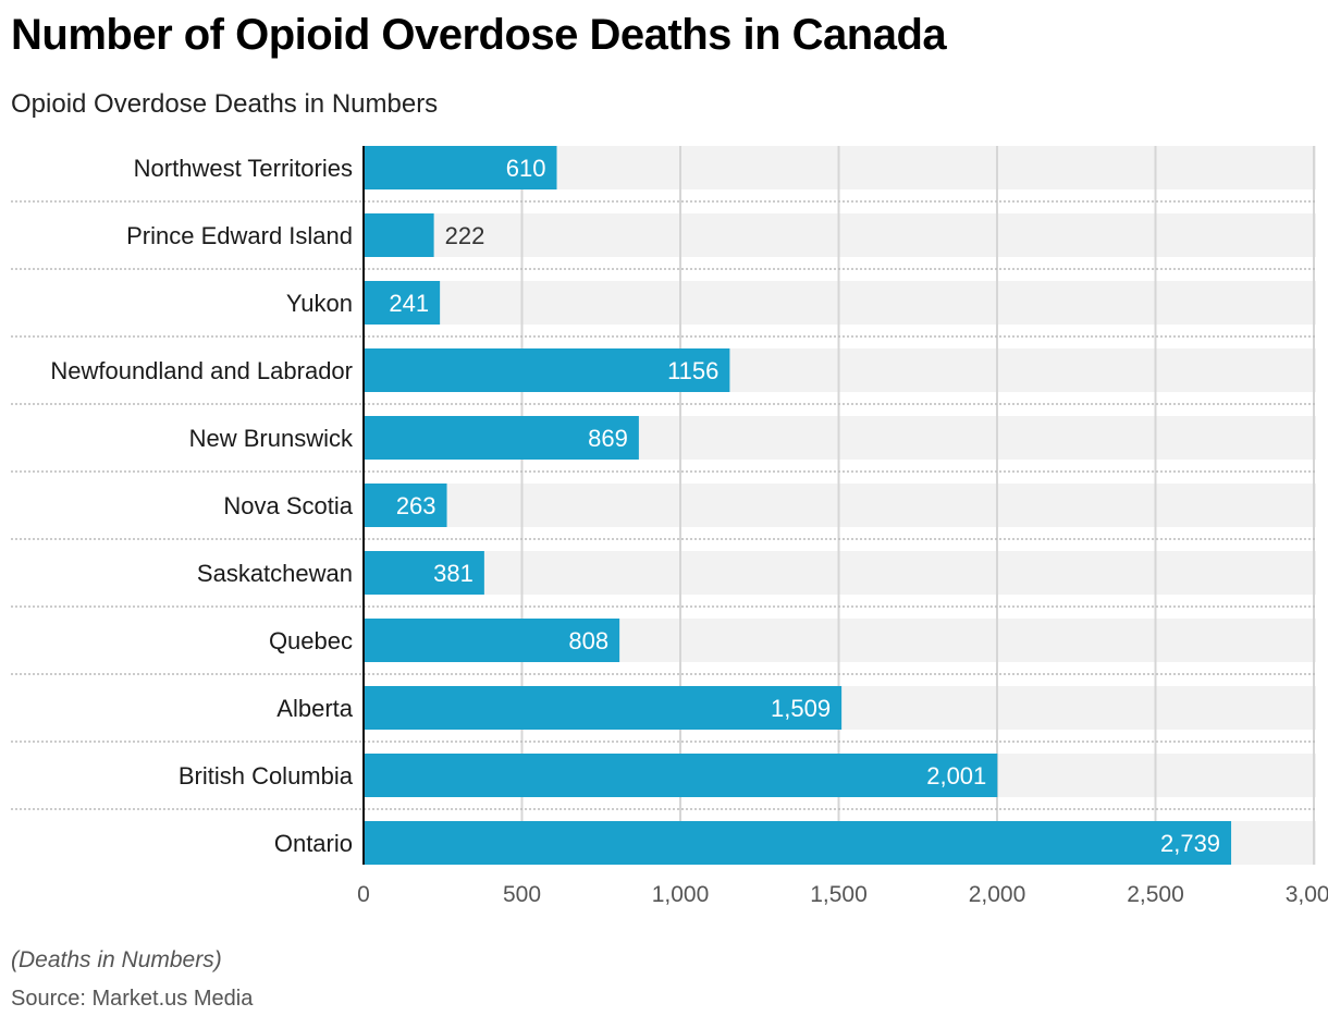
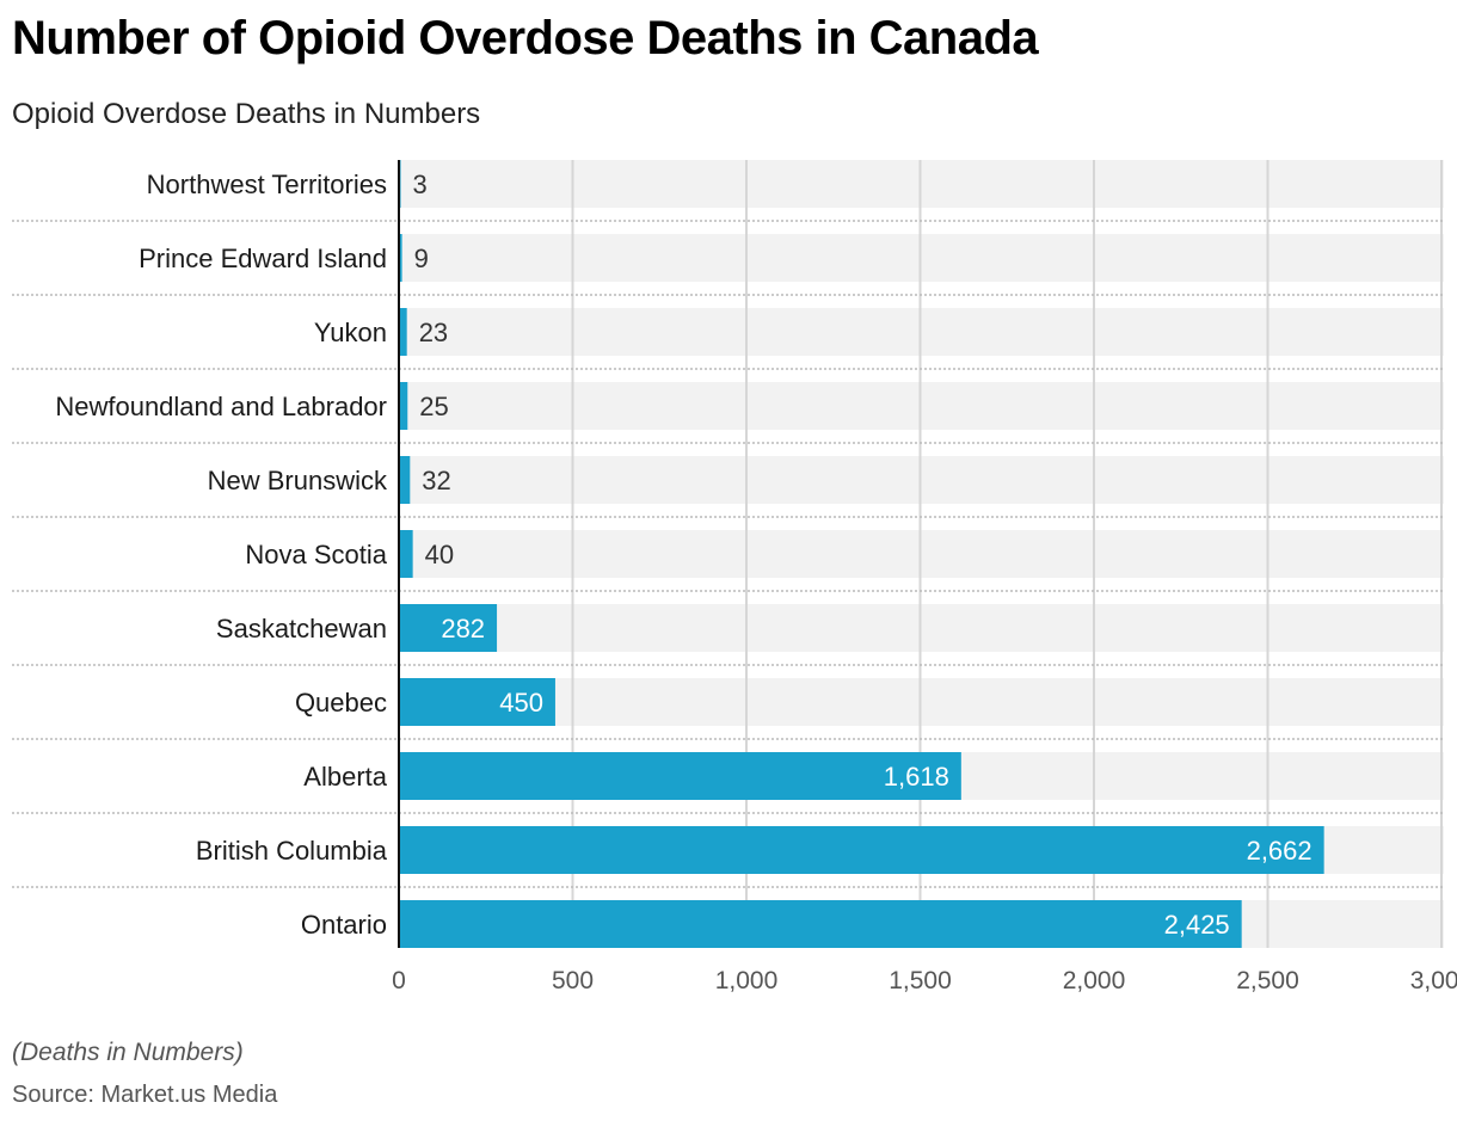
Northwest Territories: 610 -> 3
Prince Edward Island: 222 -> 9
Yukon: 241 -> 23
Newfoundland and Labrador: 1156 -> 25
New Brunswick: 869 -> 32
Nova Scotia: 263 -> 40
Saskatchewan: 381 -> 282
Quebec: 808 -> 450
Alberta: 1,509 -> 1,618
British Columbia: 2,001 -> 2,662
Ontario: 2,739 -> 2,425
